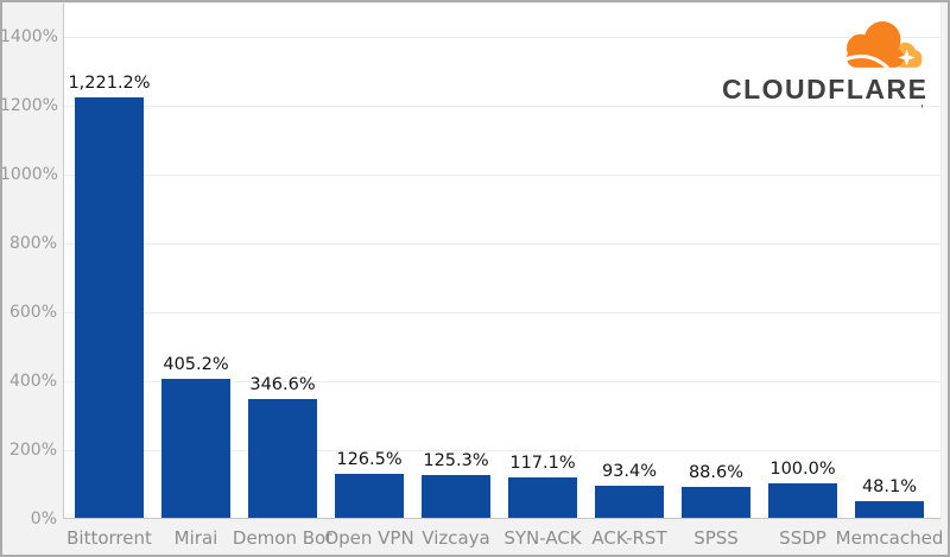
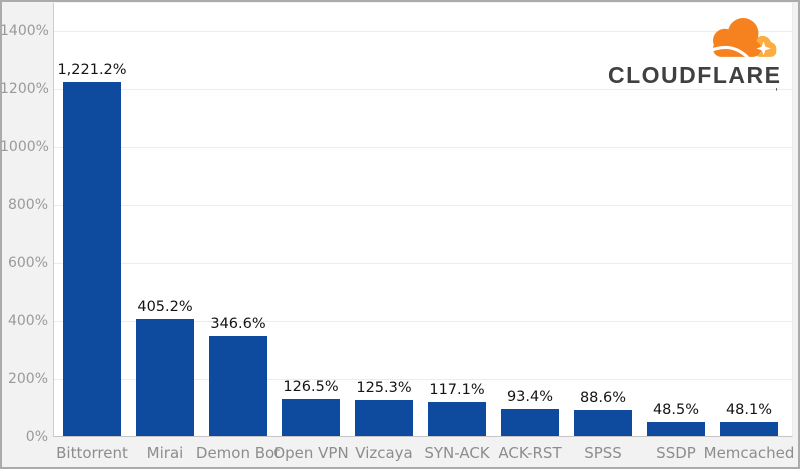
SSDP: 100.0% -> 48.5%
